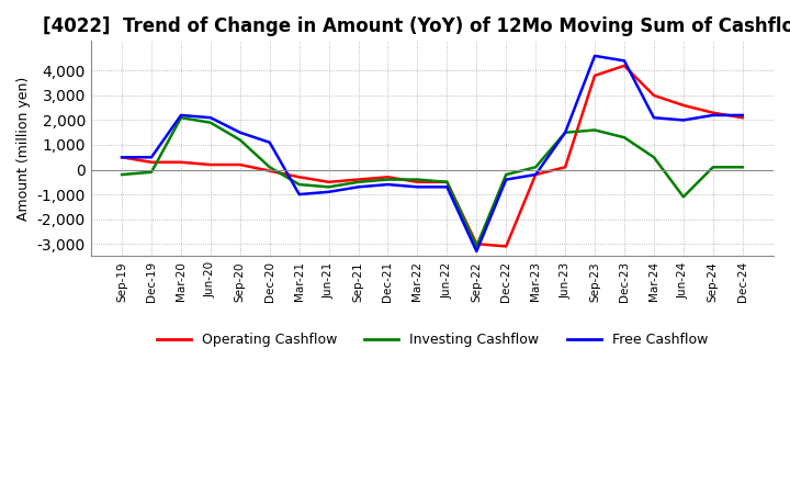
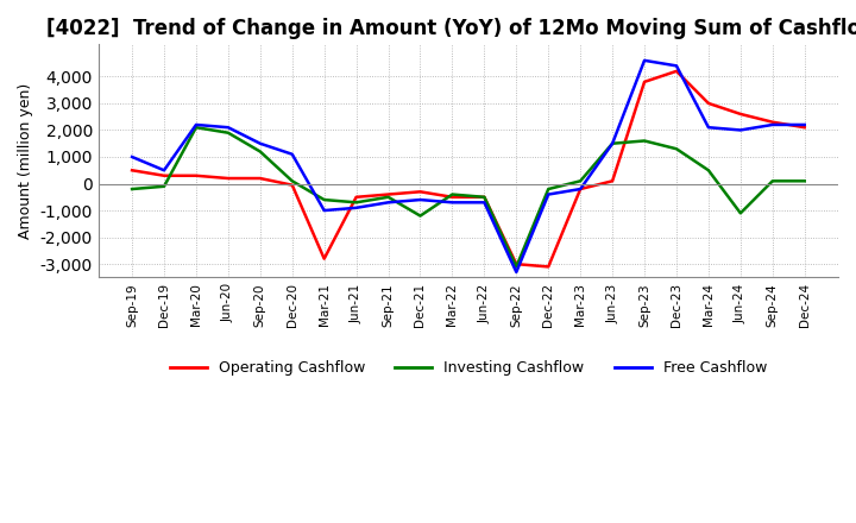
Free Cashflow/Sep-19: 500 -> 1,000
Operating Cashflow/Mar-21: -300 -> -2,800
Investing Cashflow/Dec-21: -400 -> -1,200
